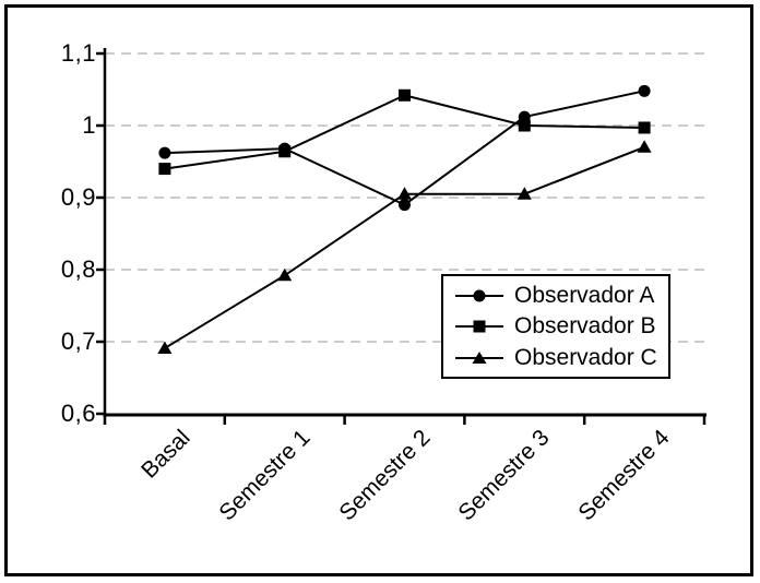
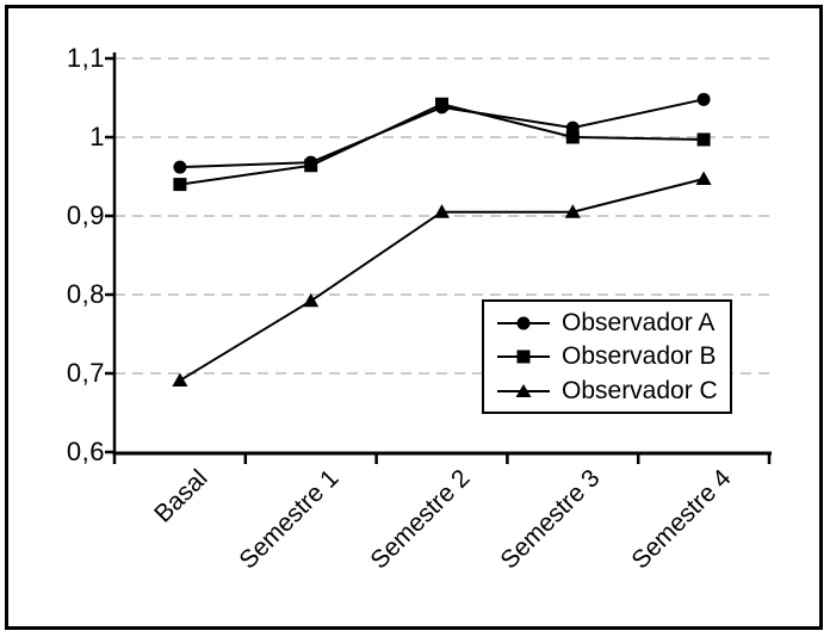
Observador A/Semestre 2: 0,89 -> 1,04
Observador C/Semestre 4: 0,97 -> 0,95
